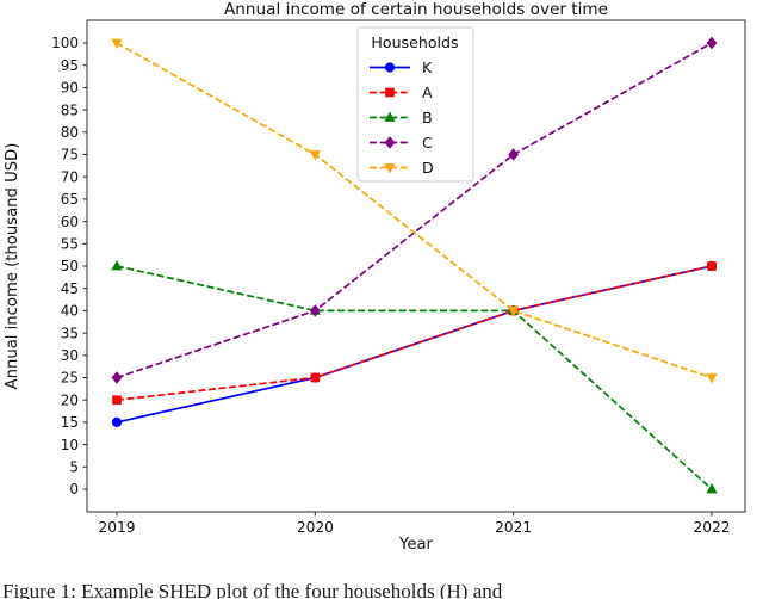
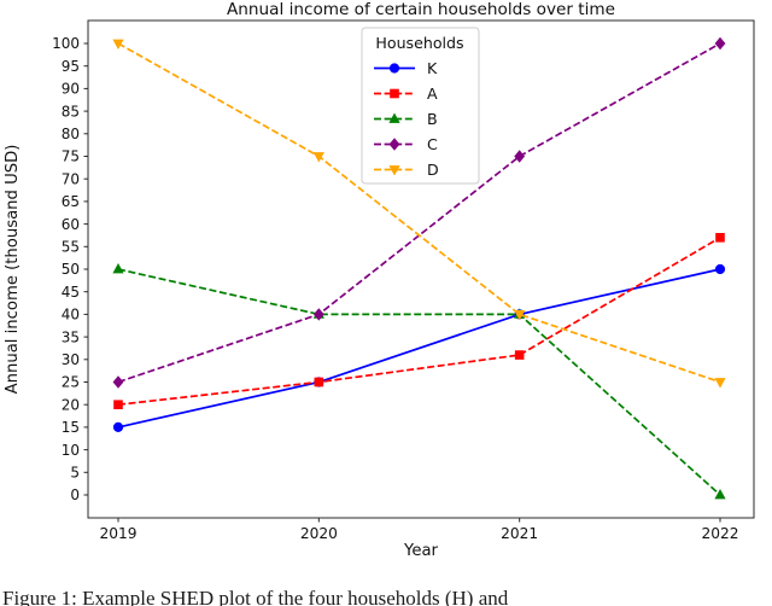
A/2021: 40 -> 31
A/2022: 50 -> 57
